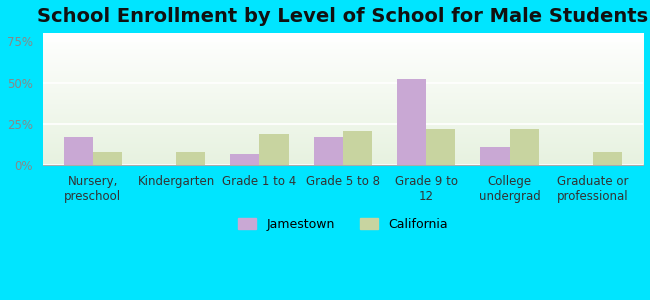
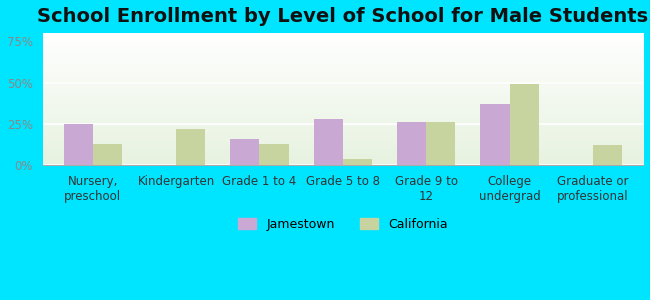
Jamestown/Nursery, preschool: 17% -> 25%
California/Nursery, preschool: 8% -> 13%
California/Kindergarten: 8% -> 22%
Jamestown/Grade 1 to 4: 7% -> 16%
California/Grade 1 to 4: 19% -> 13%
Jamestown/Grade 5 to 8: 17% -> 28%
California/Grade 5 to 8: 21% -> 4%
Jamestown/Grade 9 to 12: 52% -> 26%
California/Grade 9 to 12: 22% -> 26%
Jamestown/College undergrad: 11% -> 37%
California/College undergrad: 22% -> 49%
California/Graduate or professional: 8% -> 12%
